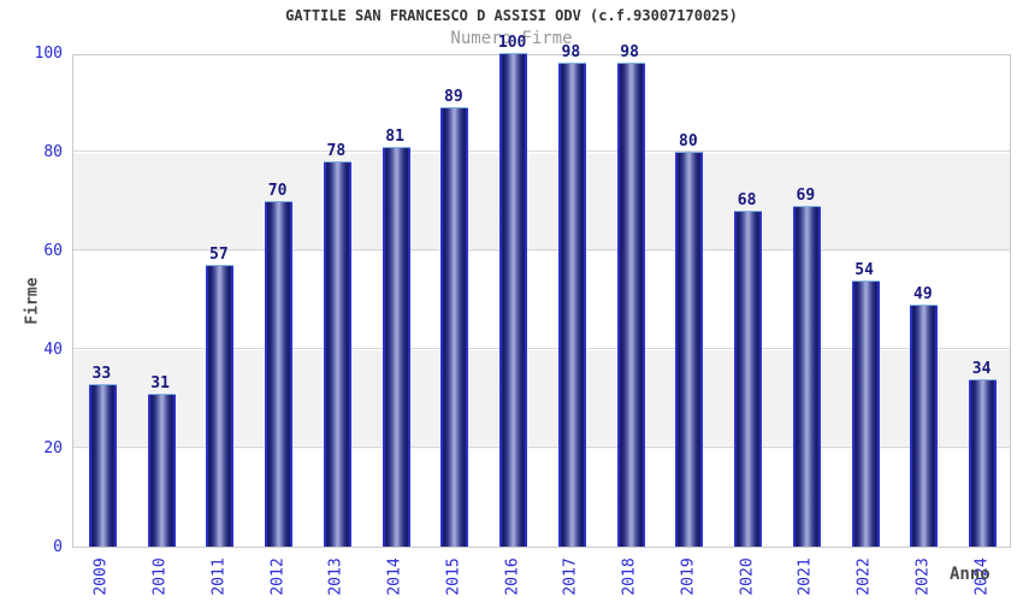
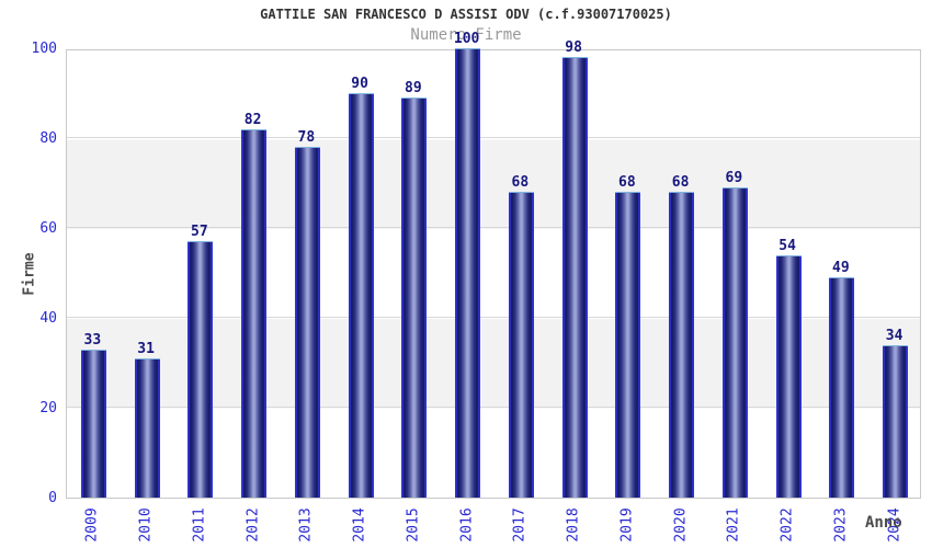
2012: 70 -> 82
2014: 81 -> 90
2017: 98 -> 68
2019: 80 -> 68
